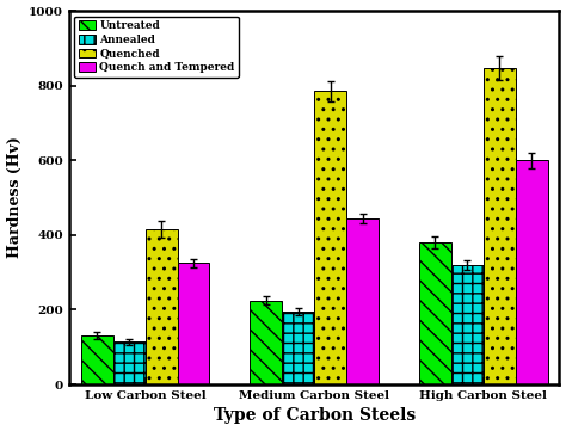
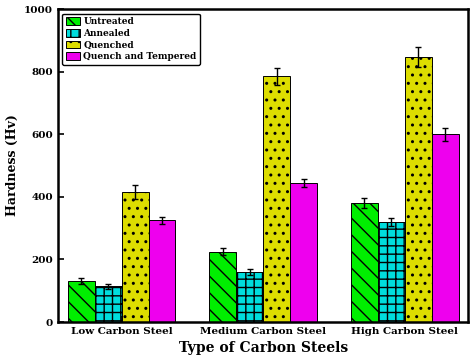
Annealed/Medium Carbon Steel: 195 -> 160
